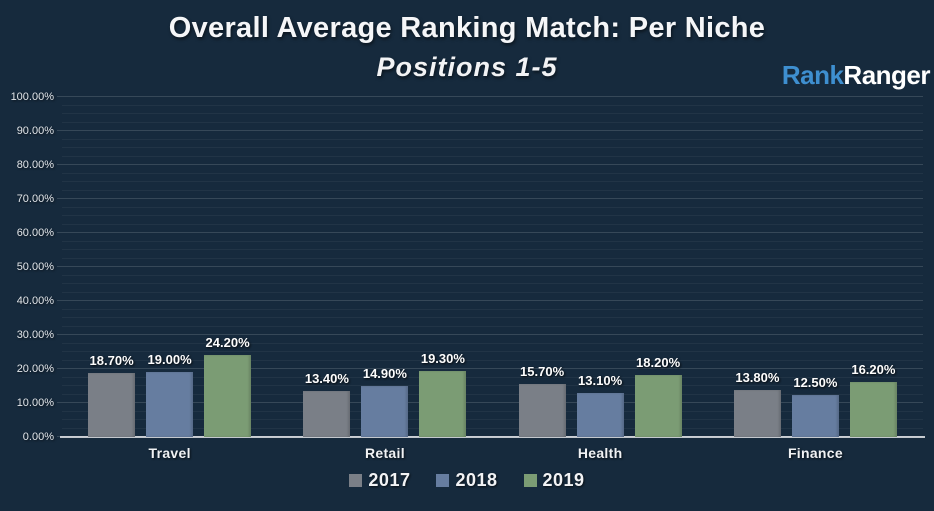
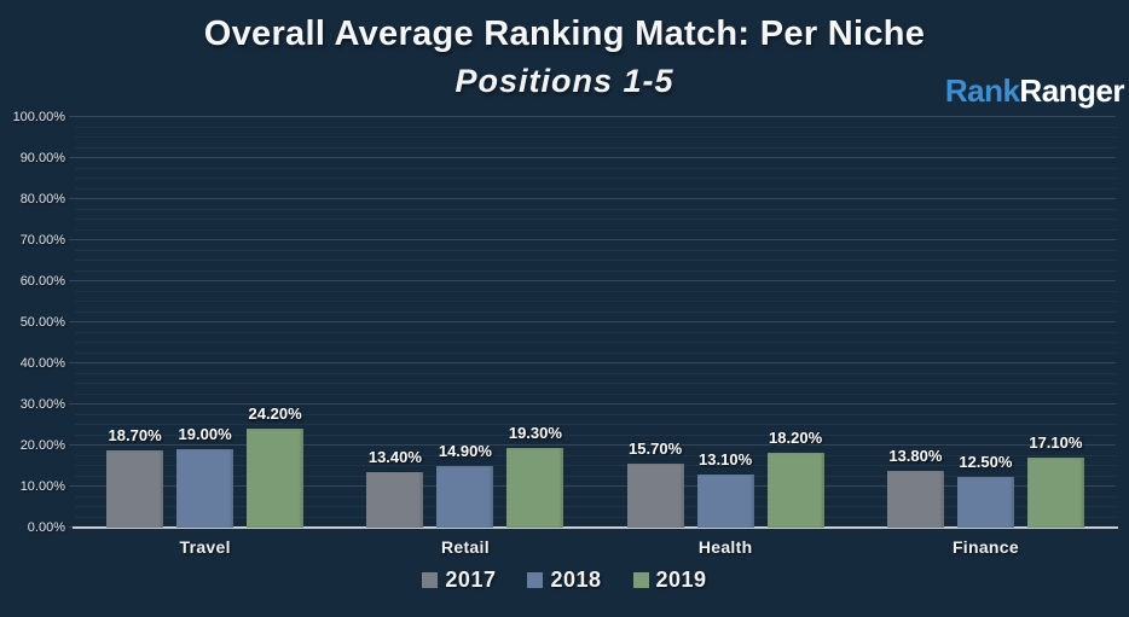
2019/Finance: 16.20% -> 17.10%
